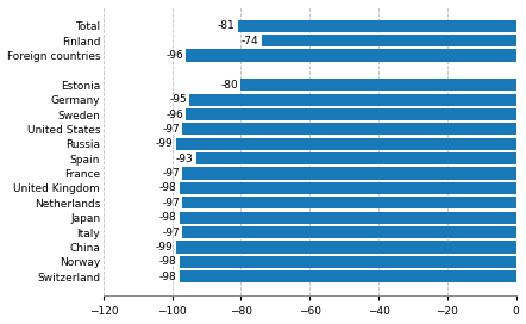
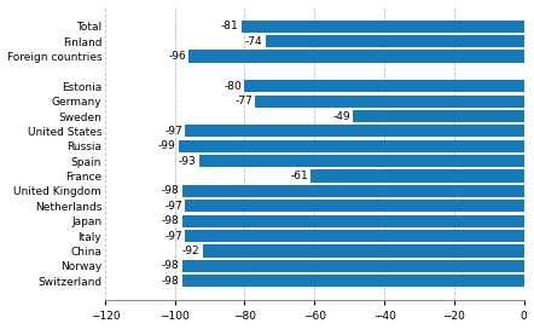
Germany: -95 -> -77
Sweden: -96 -> -49
France: -97 -> -61
China: -99 -> -92
